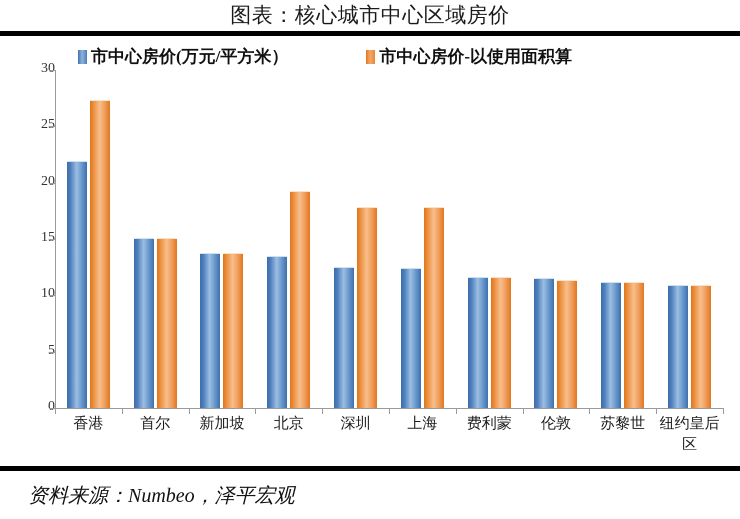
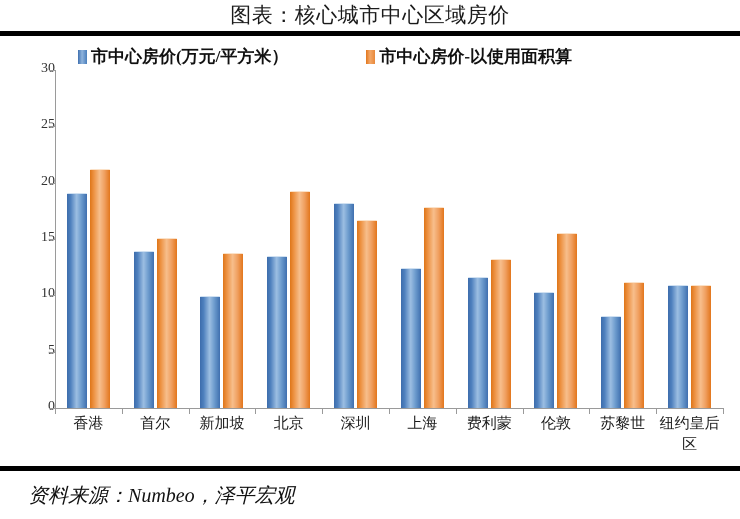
市中心房价(万元/平方米）/香港: 21.9 -> 19.1
市中心房价-以使用面积算/香港: 27.3 -> 21.2
市中心房价(万元/平方米）/首尔: 15.1 -> 13.9
市中心房价(万元/平方米）/新加坡: 13.8 -> 9.9
市中心房价(万元/平方米）/深圳: 12.5 -> 18.2
市中心房价-以使用面积算/深圳: 17.8 -> 16.7
市中心房价-以使用面积算/费利蒙: 11.6 -> 13.2
市中心房价(万元/平方米）/伦敦: 11.5 -> 10.3
市中心房价-以使用面积算/伦敦: 11.4 -> 15.5
市中心房价(万元/平方米）/苏黎世: 11.2 -> 8.2
